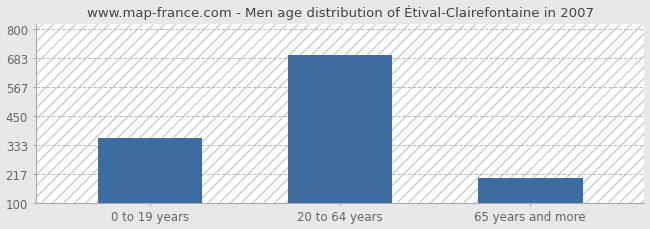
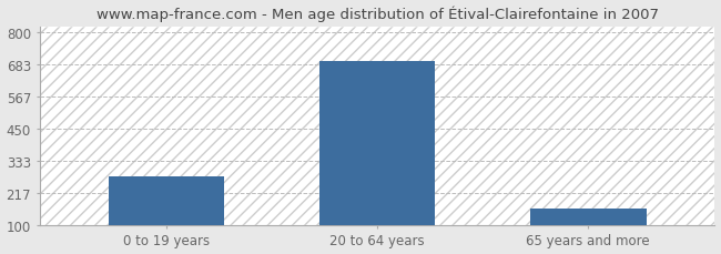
0 to 19 years: 360 -> 275
65 years and more: 200 -> 160
